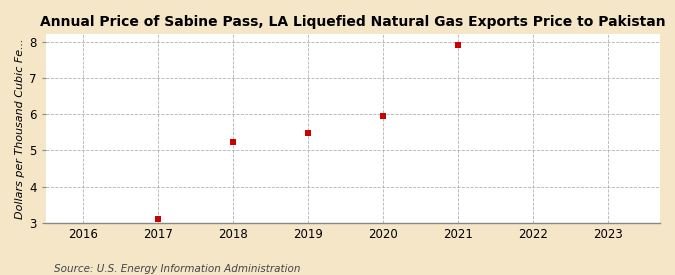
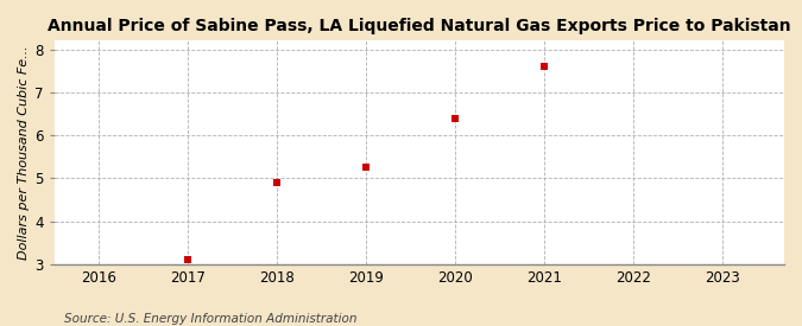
2018: 5.23 -> 4.90
2019: 5.48 -> 5.25
2020: 5.95 -> 6.40
2021: 7.90 -> 7.60
